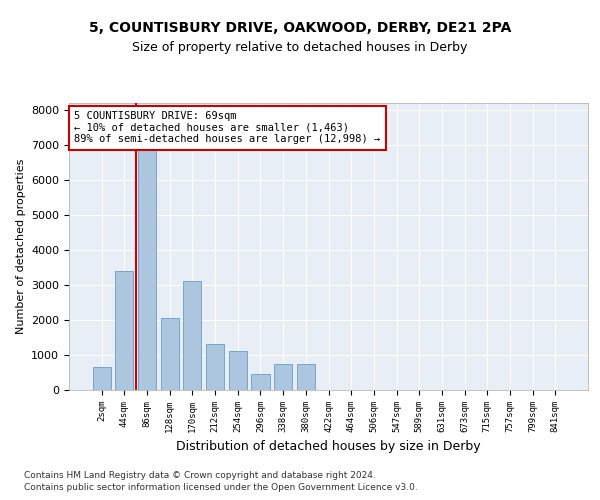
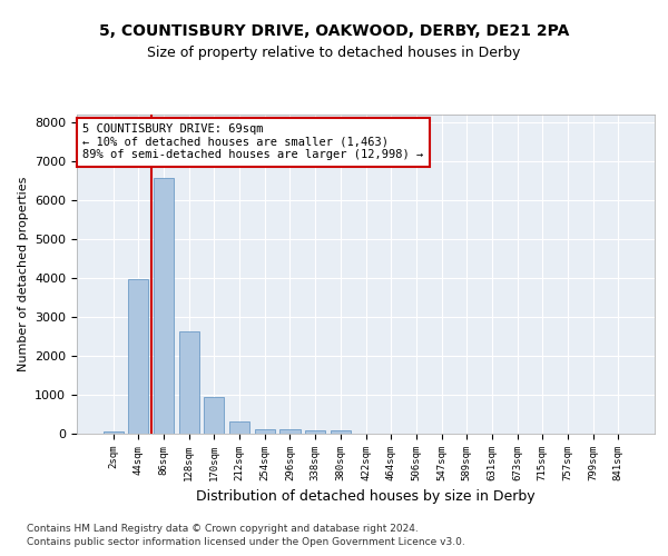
2sqm: 650 -> 70
44sqm: 3400 -> 3970
86sqm: 6850 -> 6550
128sqm: 2050 -> 2620
170sqm: 3100 -> 950
212sqm: 1300 -> 300
254sqm: 1100 -> 120
296sqm: 450 -> 120
338sqm: 750 -> 90
380sqm: 750 -> 80
